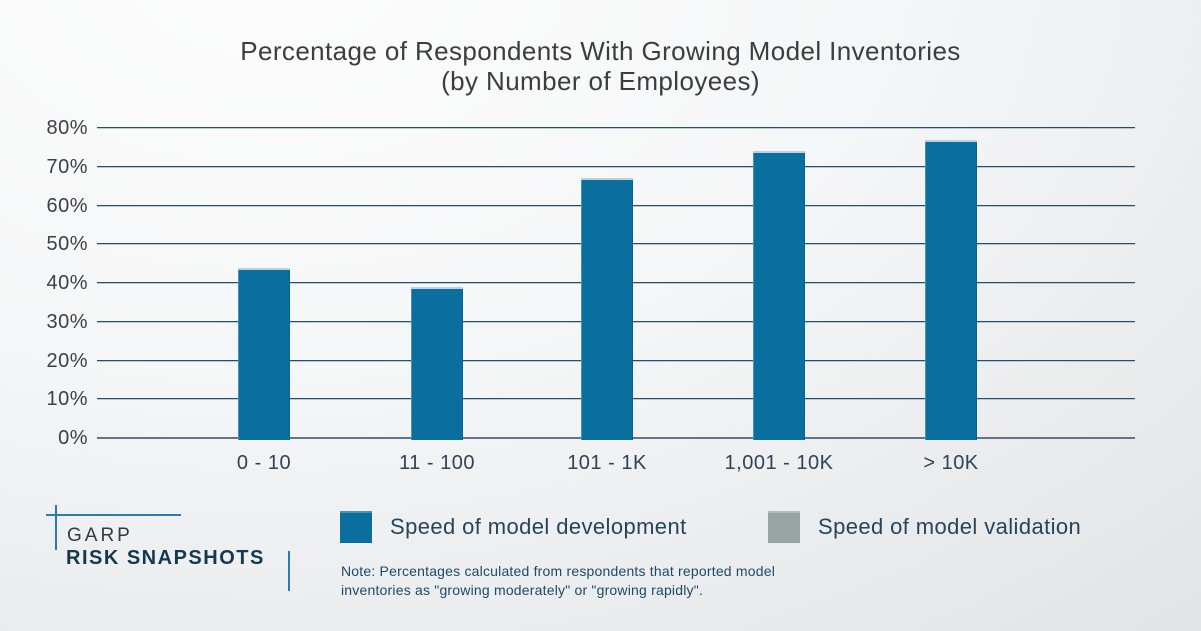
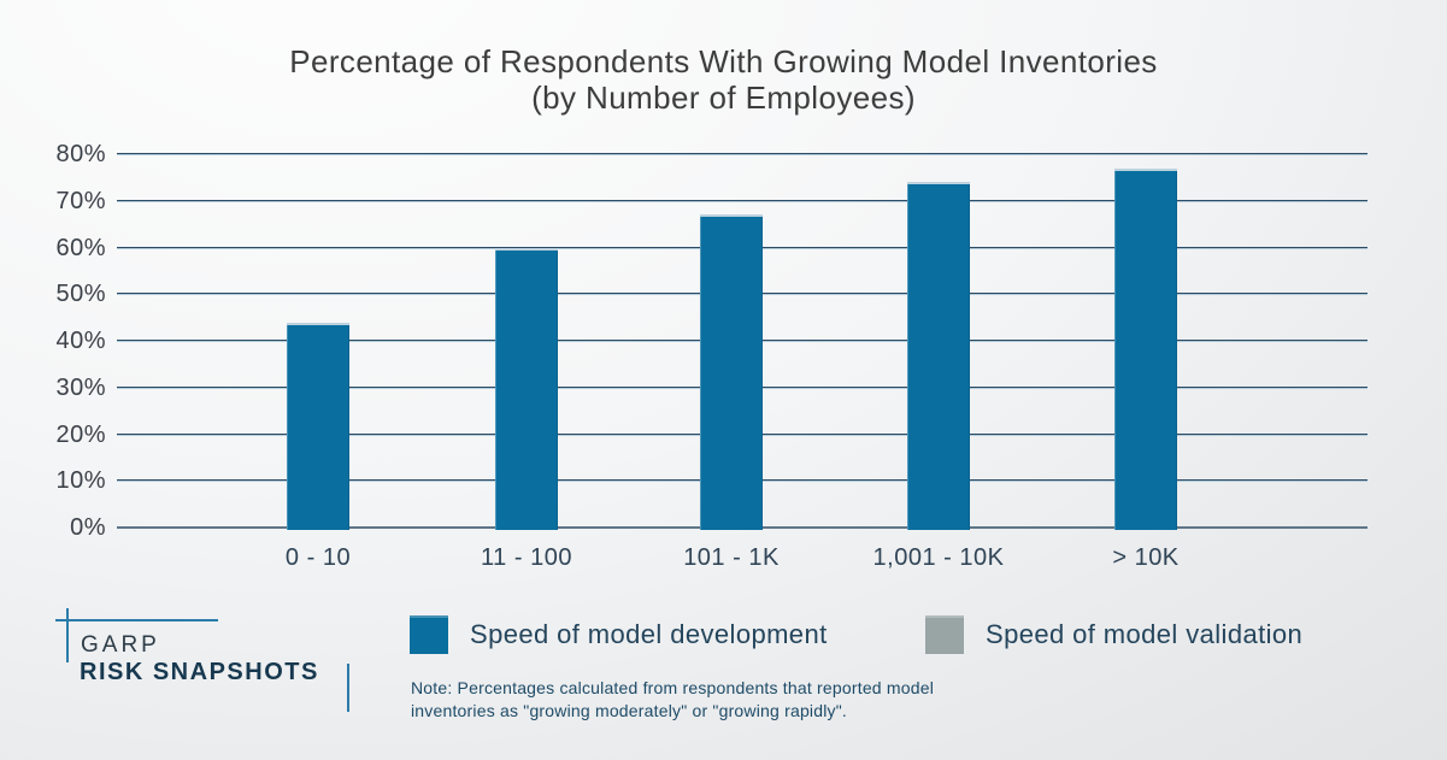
11 - 100: 39% -> 60%
